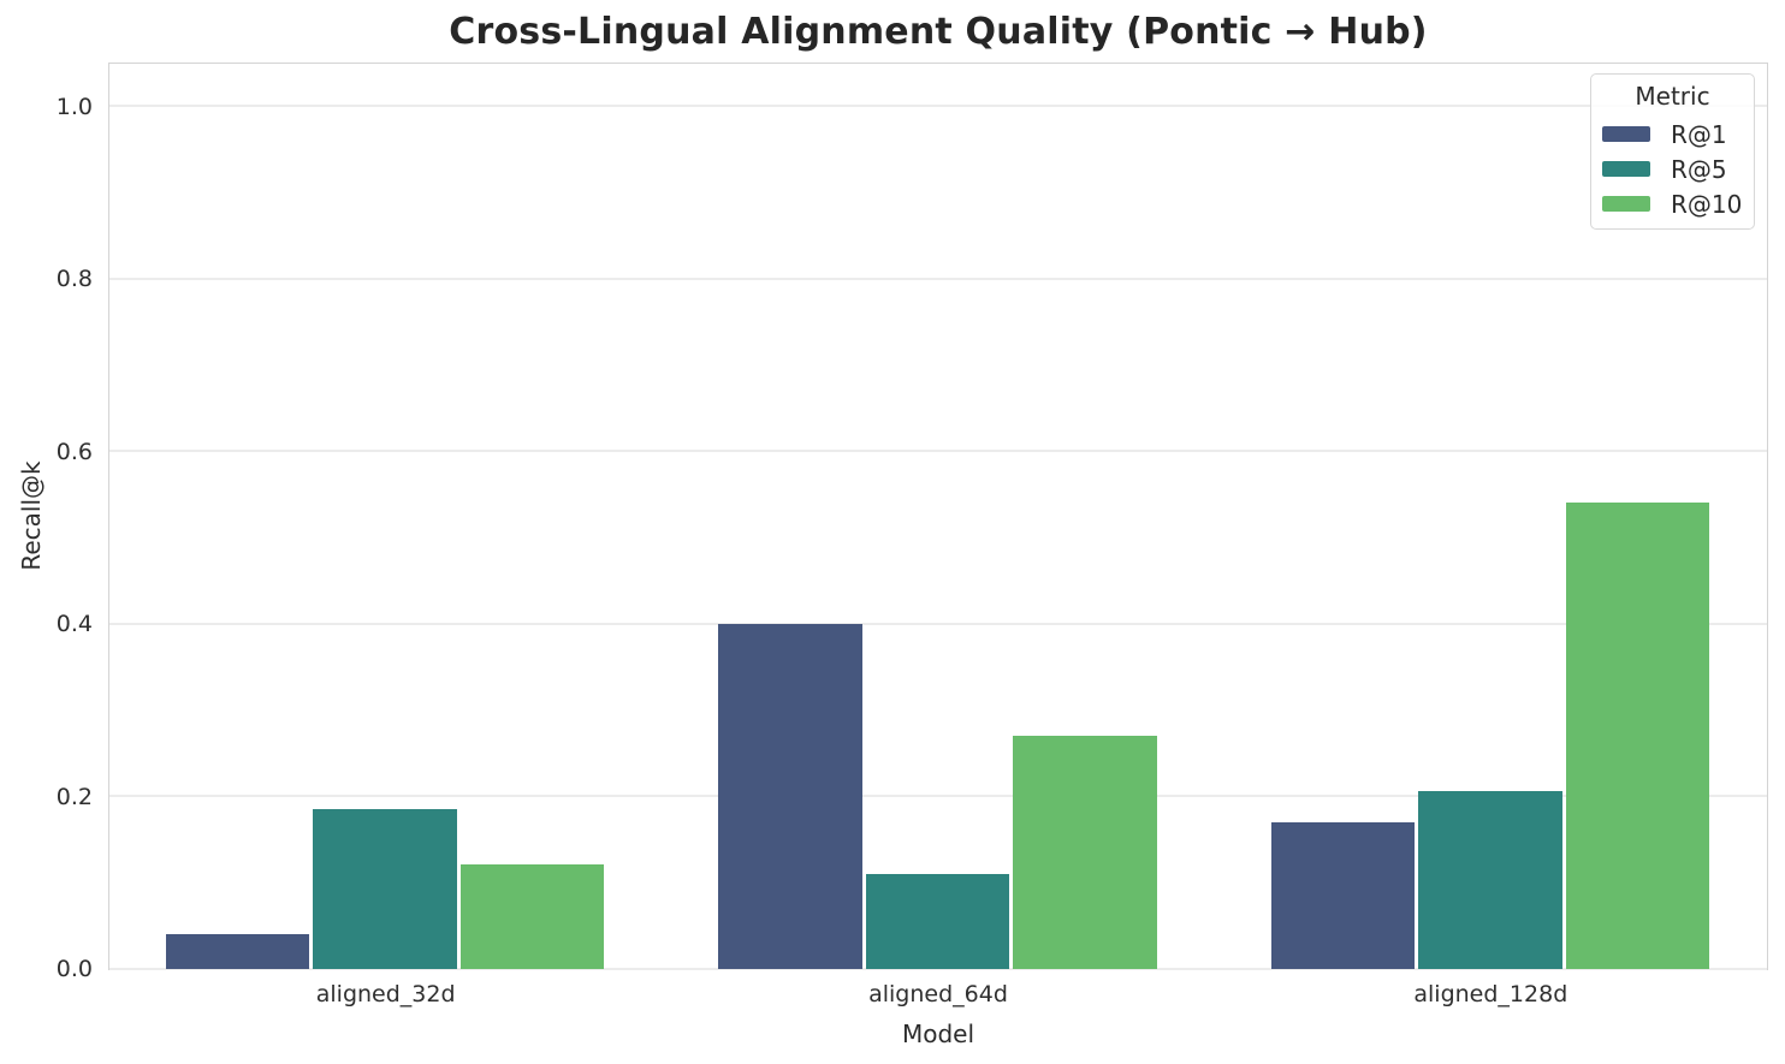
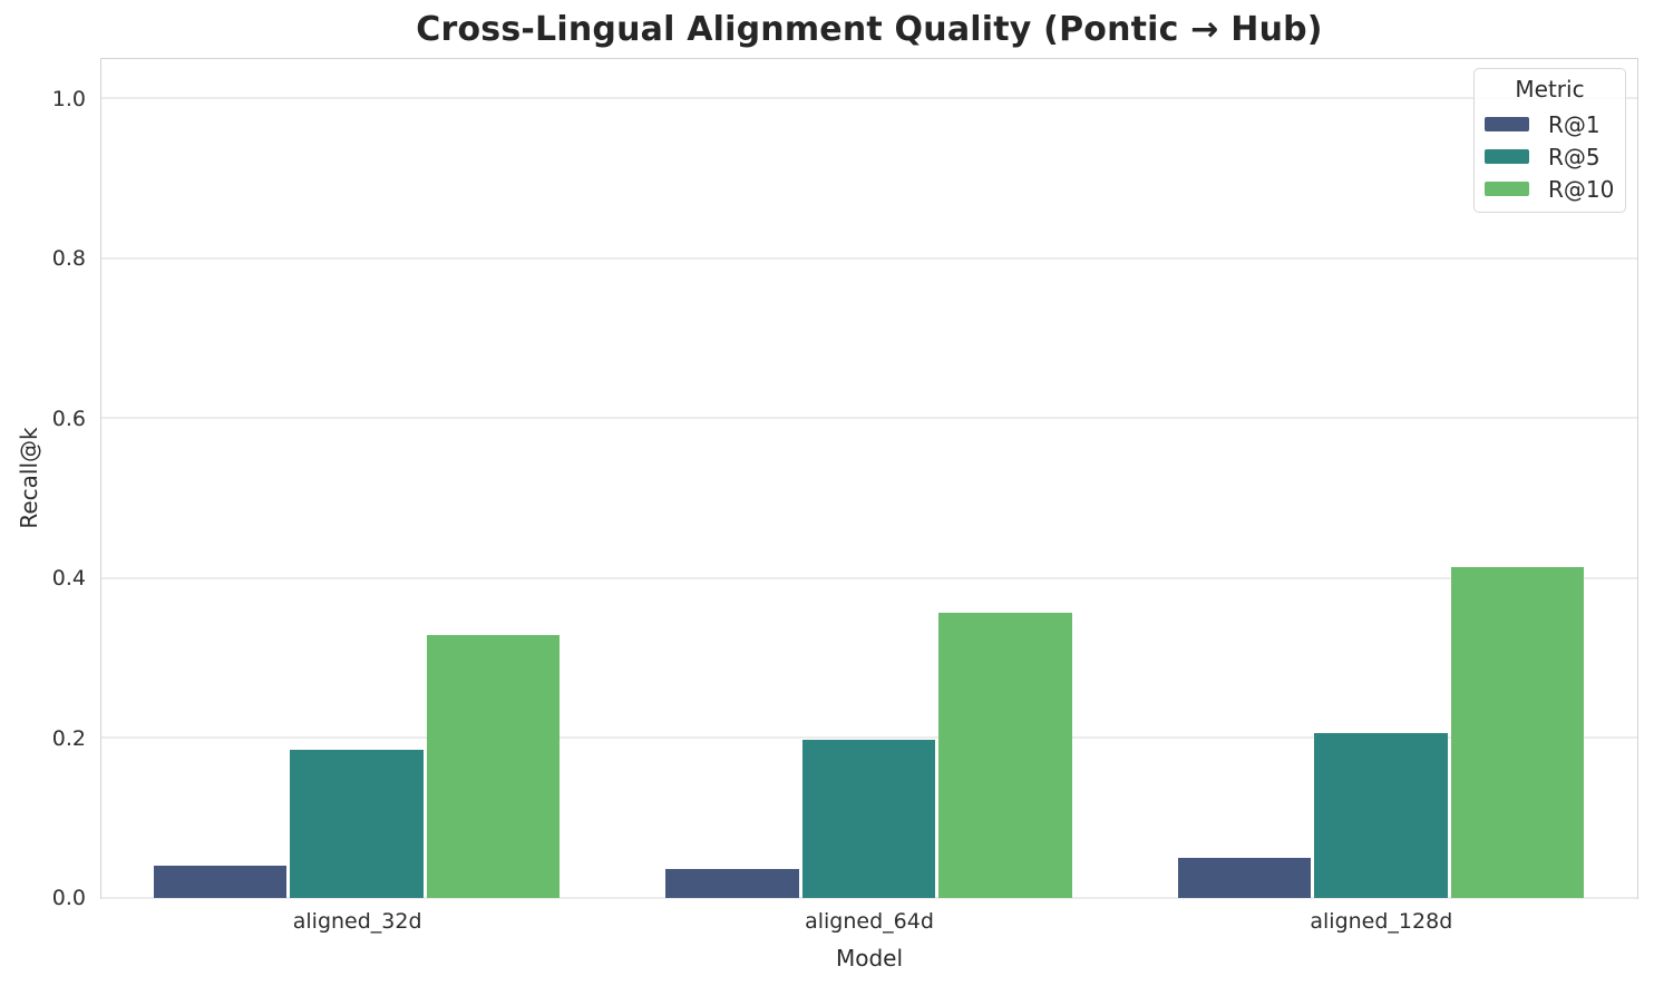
R@10/aligned_32d: 0.12 -> 0.33
R@1/aligned_64d: 0.40 -> 0.04
R@5/aligned_64d: 0.11 -> 0.20
R@10/aligned_64d: 0.27 -> 0.36
R@1/aligned_128d: 0.17 -> 0.05
R@10/aligned_128d: 0.54 -> 0.41
